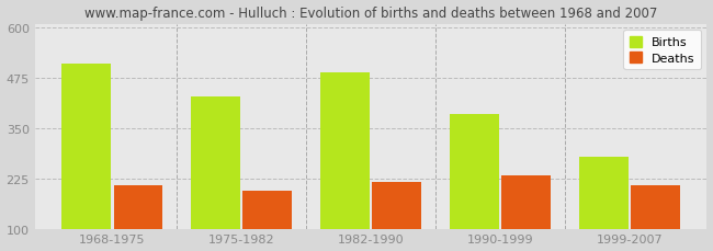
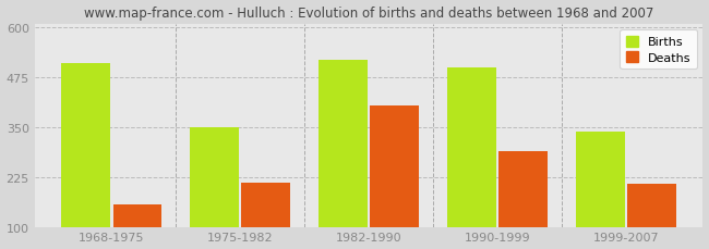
Deaths/1968-1975: 207 -> 155
Births/1975-1982: 430 -> 350
Deaths/1975-1982: 193 -> 210
Births/1982-1990: 490 -> 520
Deaths/1982-1990: 216 -> 405
Births/1990-1999: 385 -> 500
Deaths/1990-1999: 232 -> 290
Births/1999-2007: 278 -> 340
